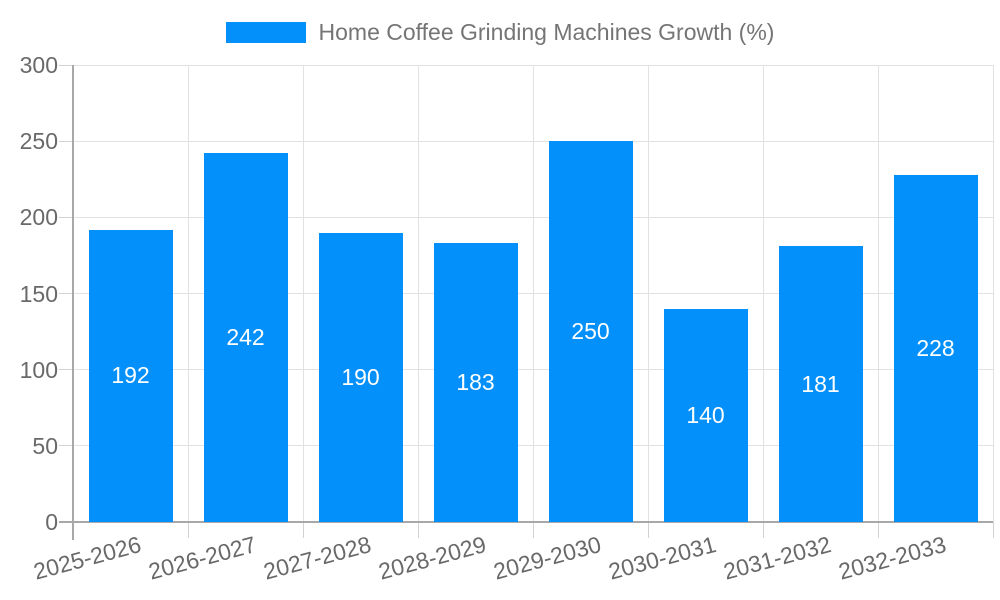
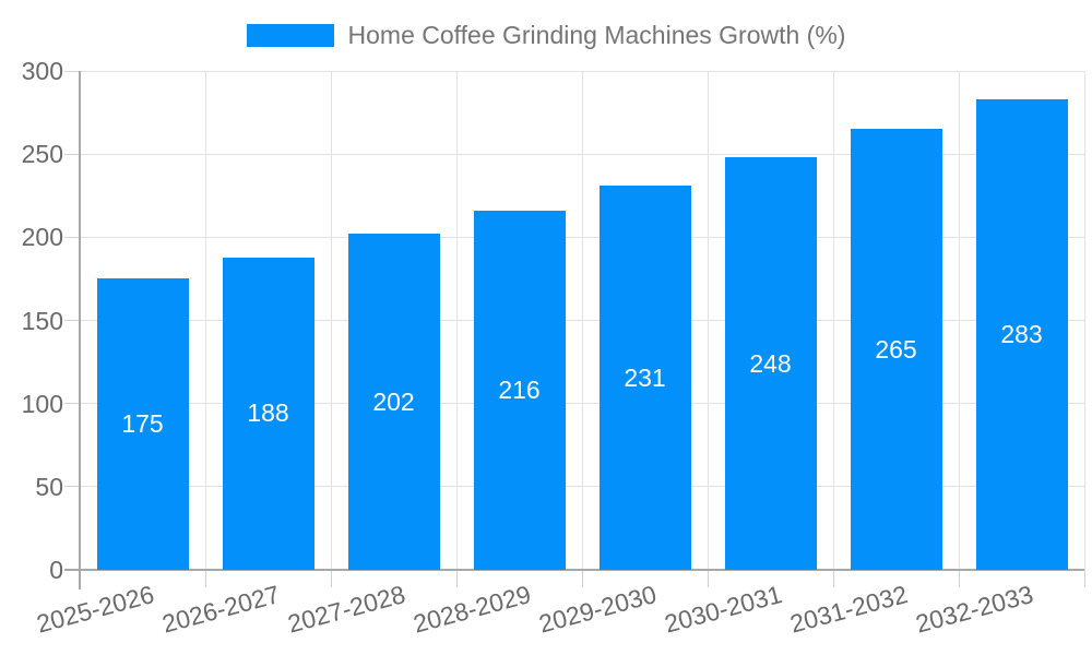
2025-2026: 192 -> 175
2026-2027: 242 -> 188
2027-2028: 190 -> 202
2028-2029: 183 -> 216
2029-2030: 250 -> 231
2030-2031: 140 -> 248
2031-2032: 181 -> 265
2032-2033: 228 -> 283
